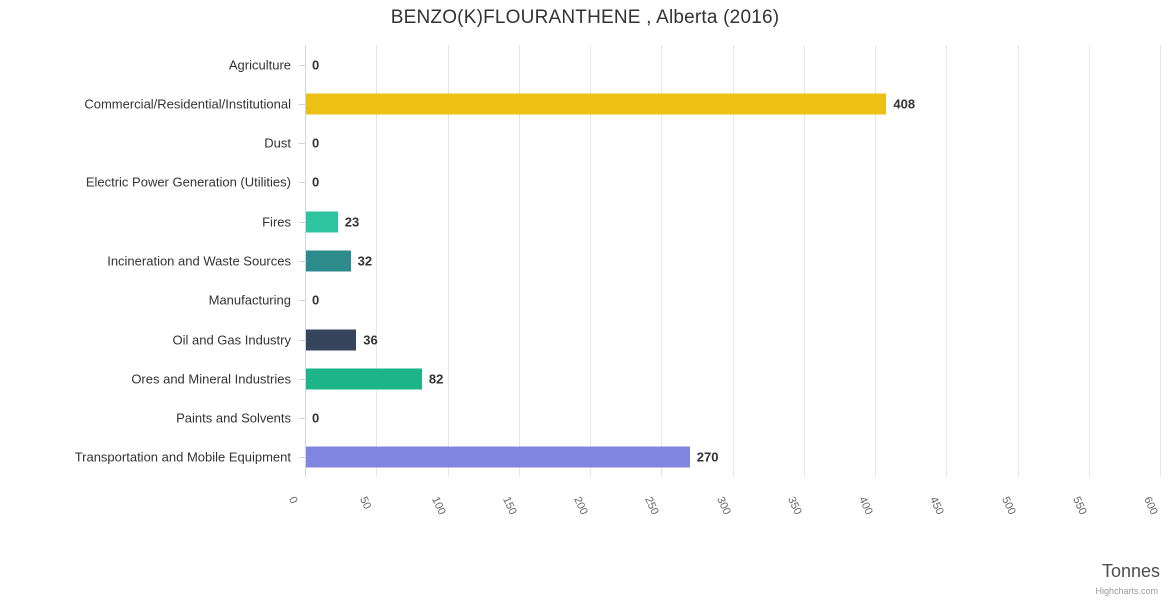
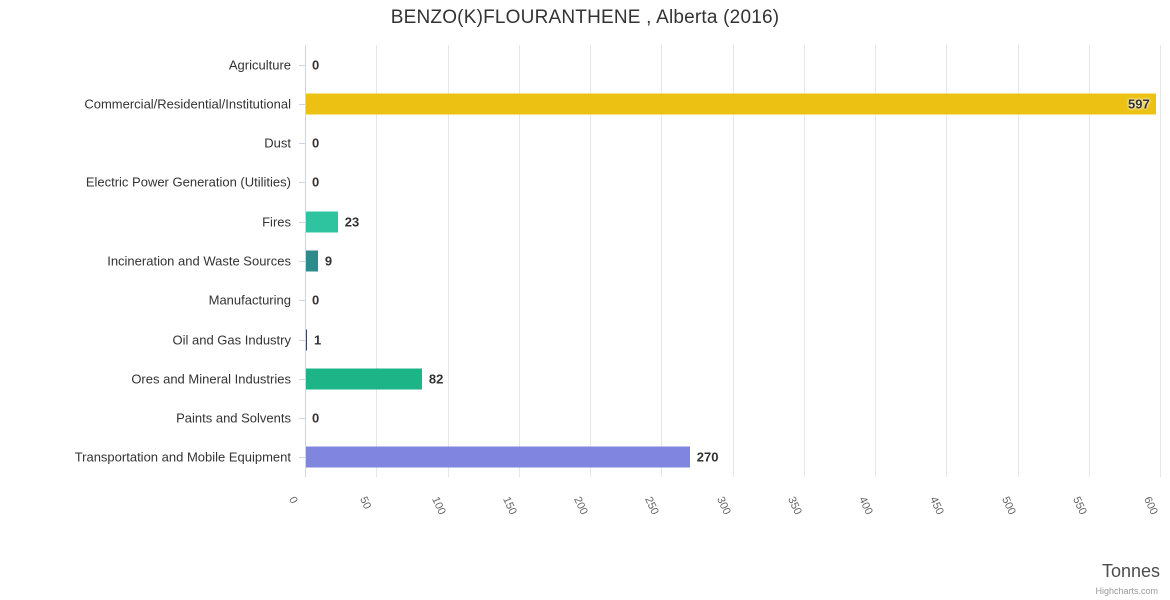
Commercial/Residential/Institutional: 408 -> 597
Incineration and Waste Sources: 32 -> 9
Oil and Gas Industry: 36 -> 1
